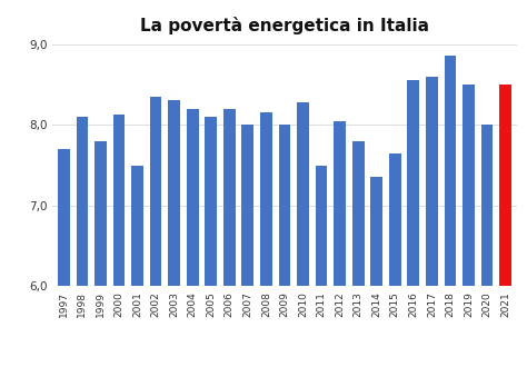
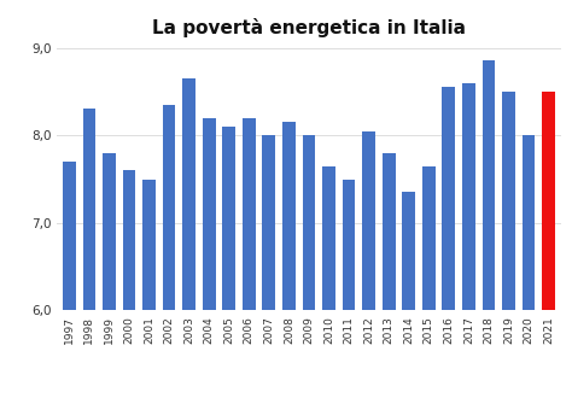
1998: 8,10 -> 8,30
2000: 8,12 -> 7,60
2003: 8,30 -> 8,65
2010: 8,28 -> 7,65
